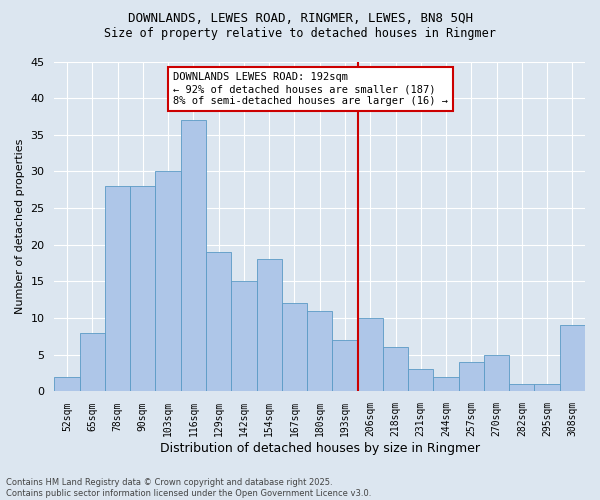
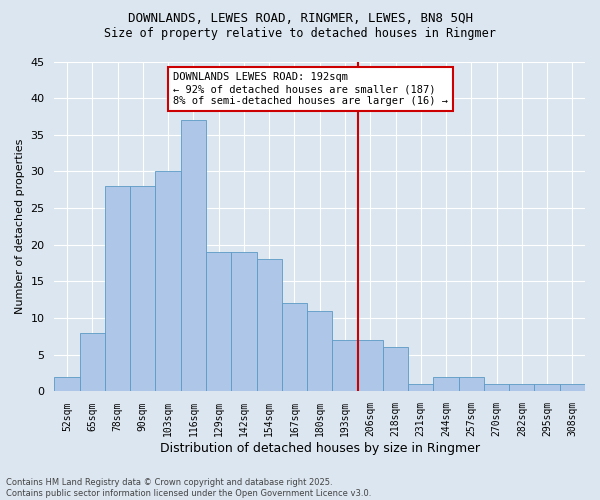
142sqm: 15 -> 19
206sqm: 10 -> 7
231sqm: 3 -> 1
257sqm: 4 -> 2
270sqm: 5 -> 1
308sqm: 9 -> 1
